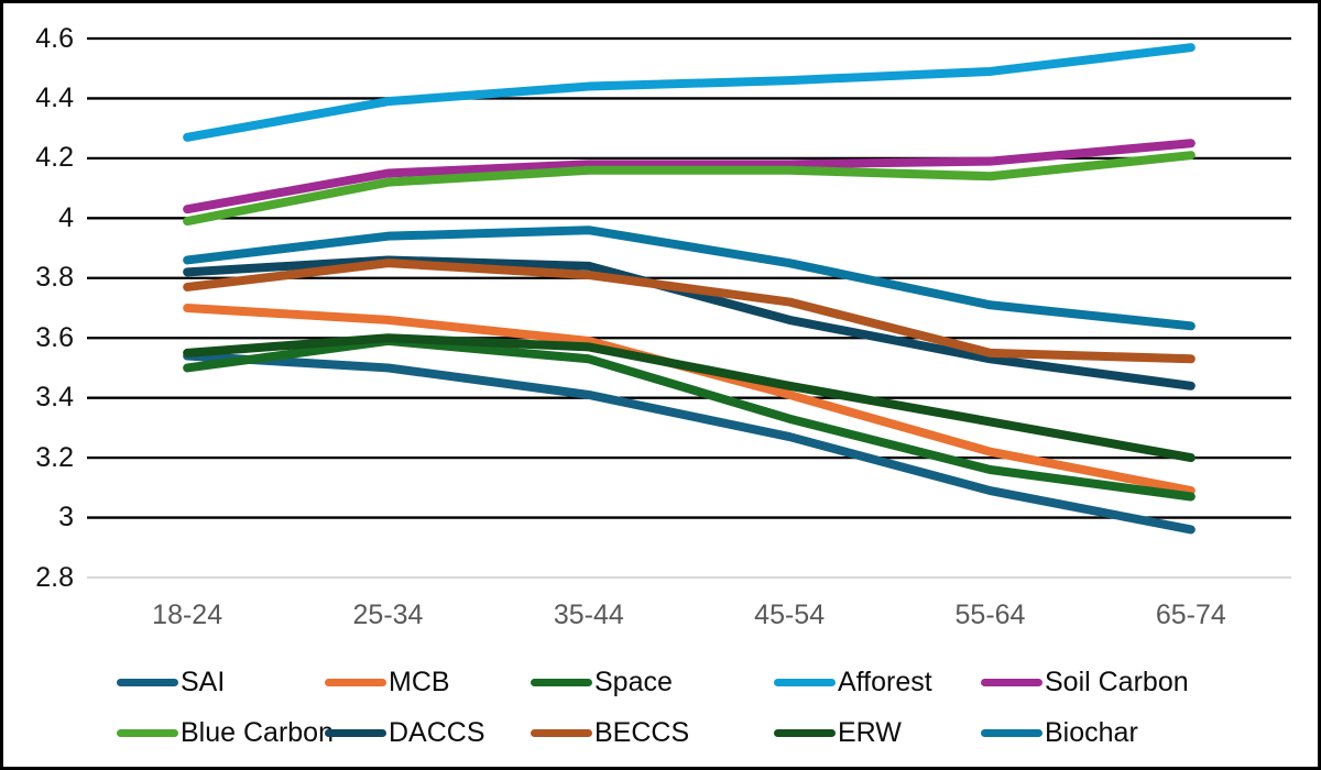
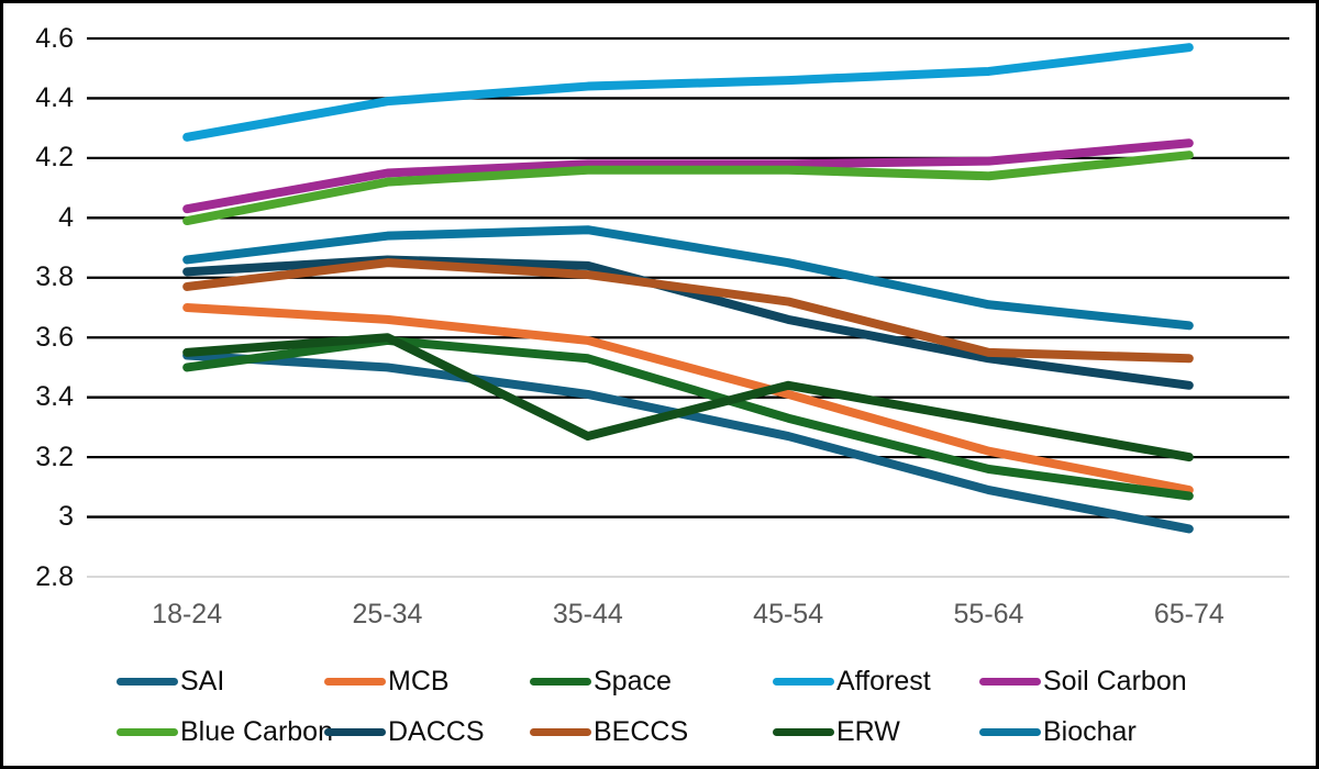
ERW/35-44: 3.57 -> 3.27
